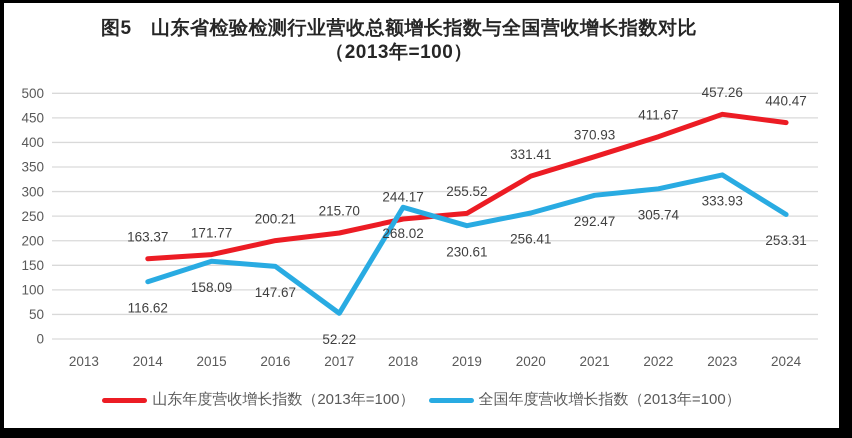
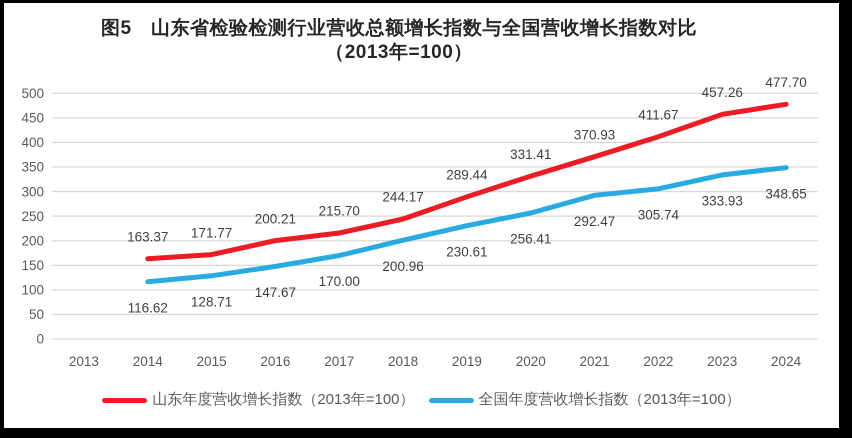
全国年度营收增长指数（2013年=100）/2015: 158.09 -> 128.71
全国年度营收增长指数（2013年=100）/2017: 52.22 -> 170.00
全国年度营收增长指数（2013年=100）/2018: 268.02 -> 200.96
山东年度营收增长指数（2013年=100）/2019: 255.52 -> 289.44
山东年度营收增长指数（2013年=100）/2024: 440.47 -> 477.70
全国年度营收增长指数（2013年=100）/2024: 253.31 -> 348.65
